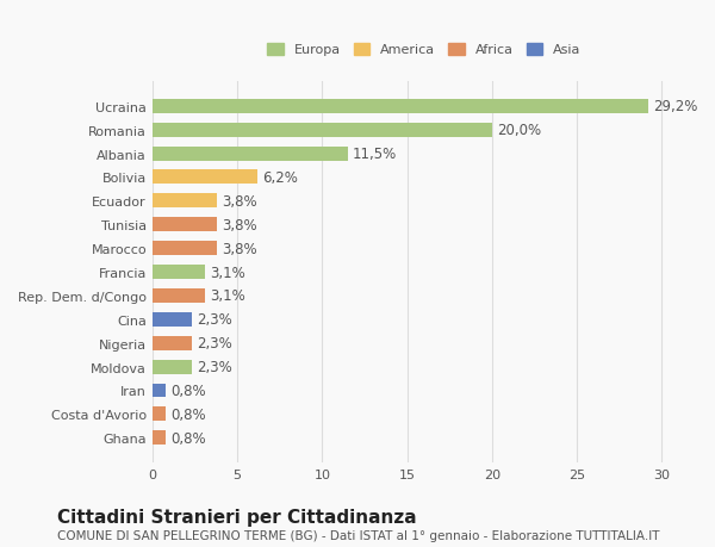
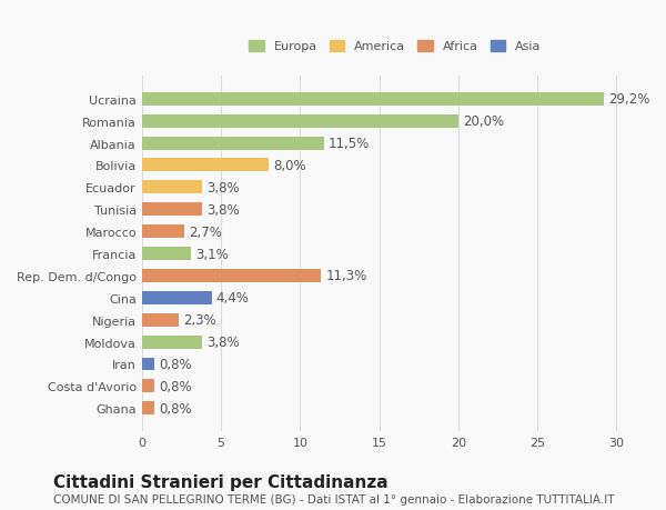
Bolivia: 6,2% -> 8,0%
Marocco: 3,8% -> 2,7%
Rep. Dem. d/Congo: 3,1% -> 11,3%
Cina: 2,3% -> 4,4%
Moldova: 2,3% -> 3,8%
